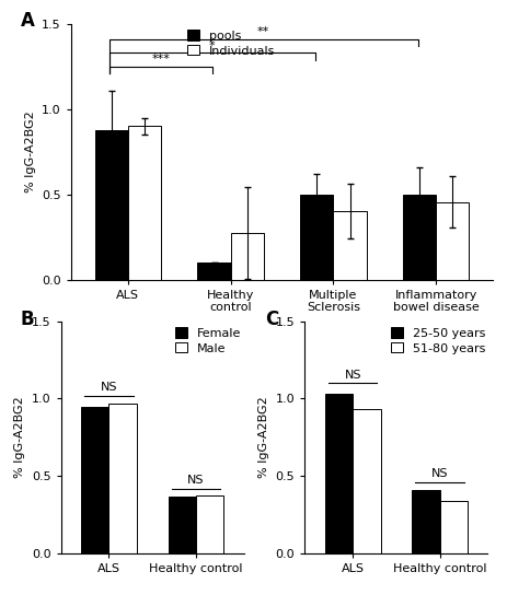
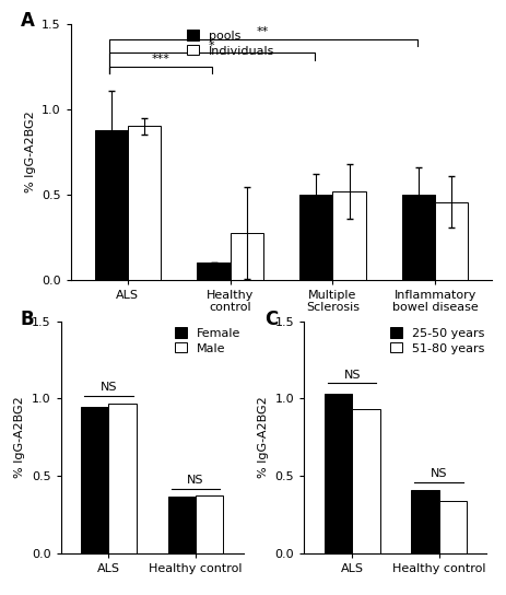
Individuals/Multiple Sclerosis: 0.40 -> 0.52
